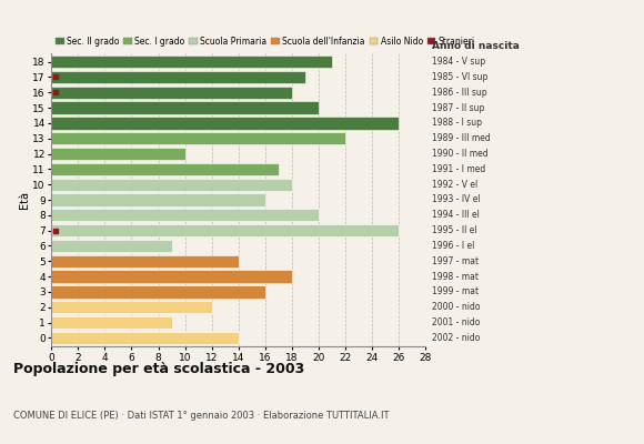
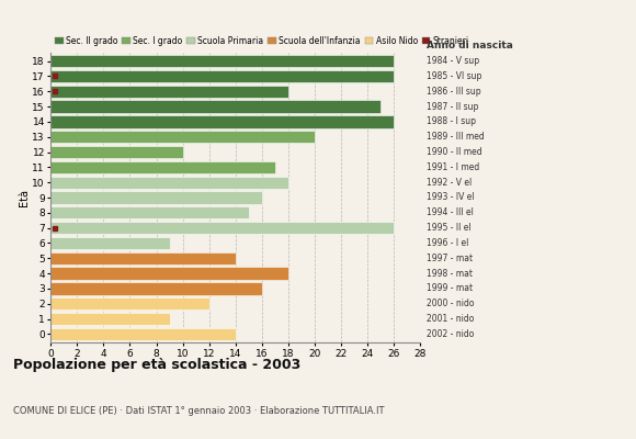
18: 21 -> 26
17: 19 -> 26
15: 20 -> 25
13: 22 -> 20
8: 20 -> 15
